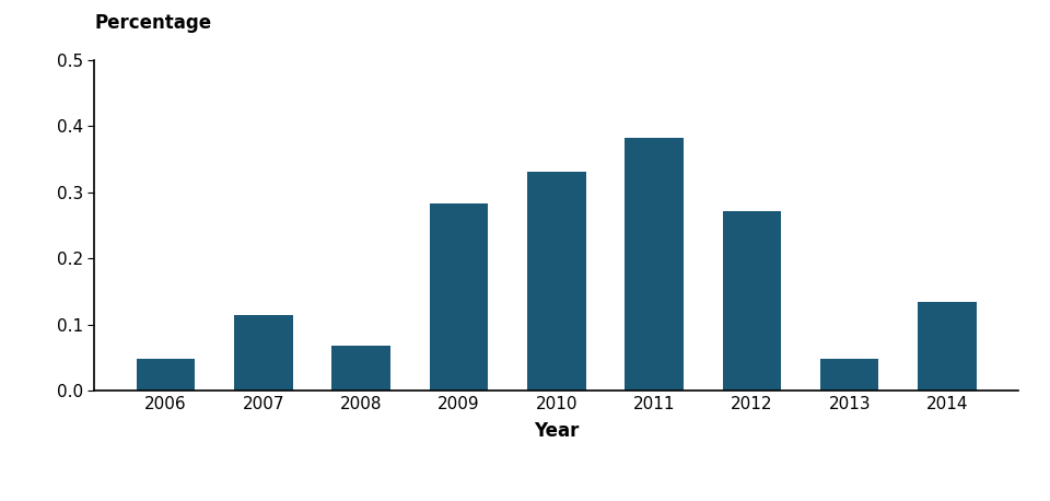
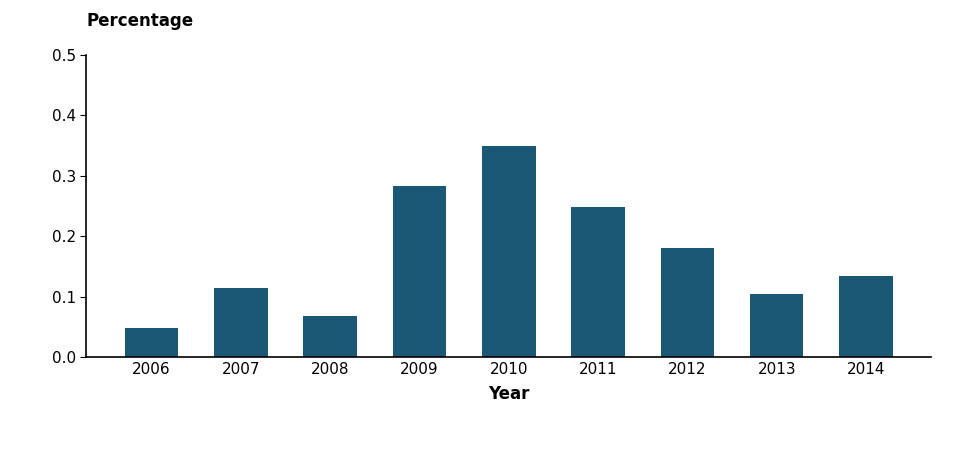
2010: 0.332 -> 0.350
2011: 0.383 -> 0.248
2012: 0.272 -> 0.180
2013: 0.049 -> 0.104
